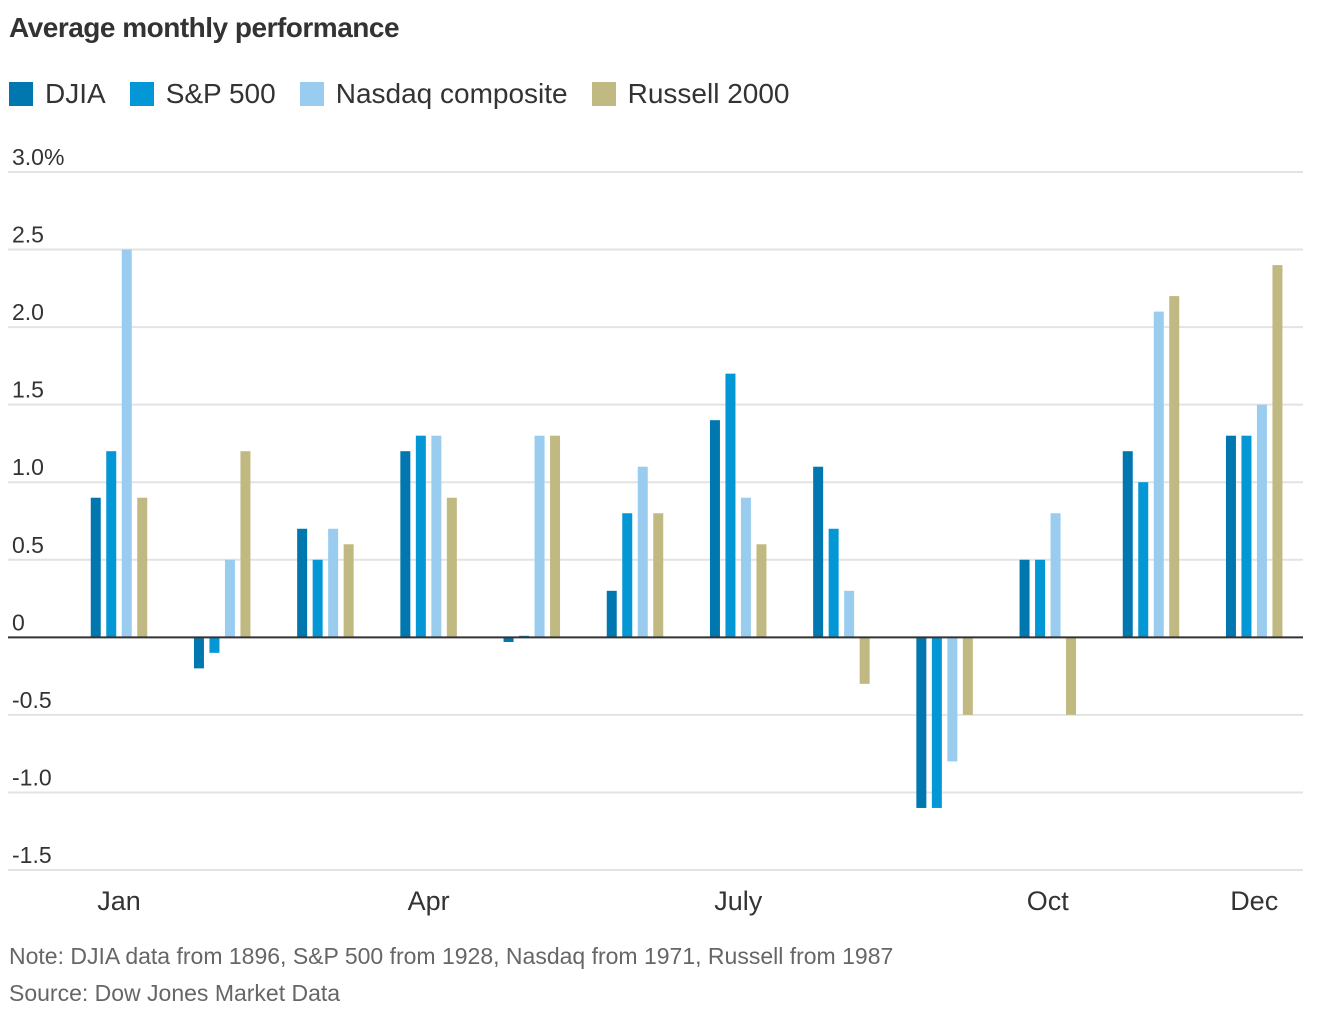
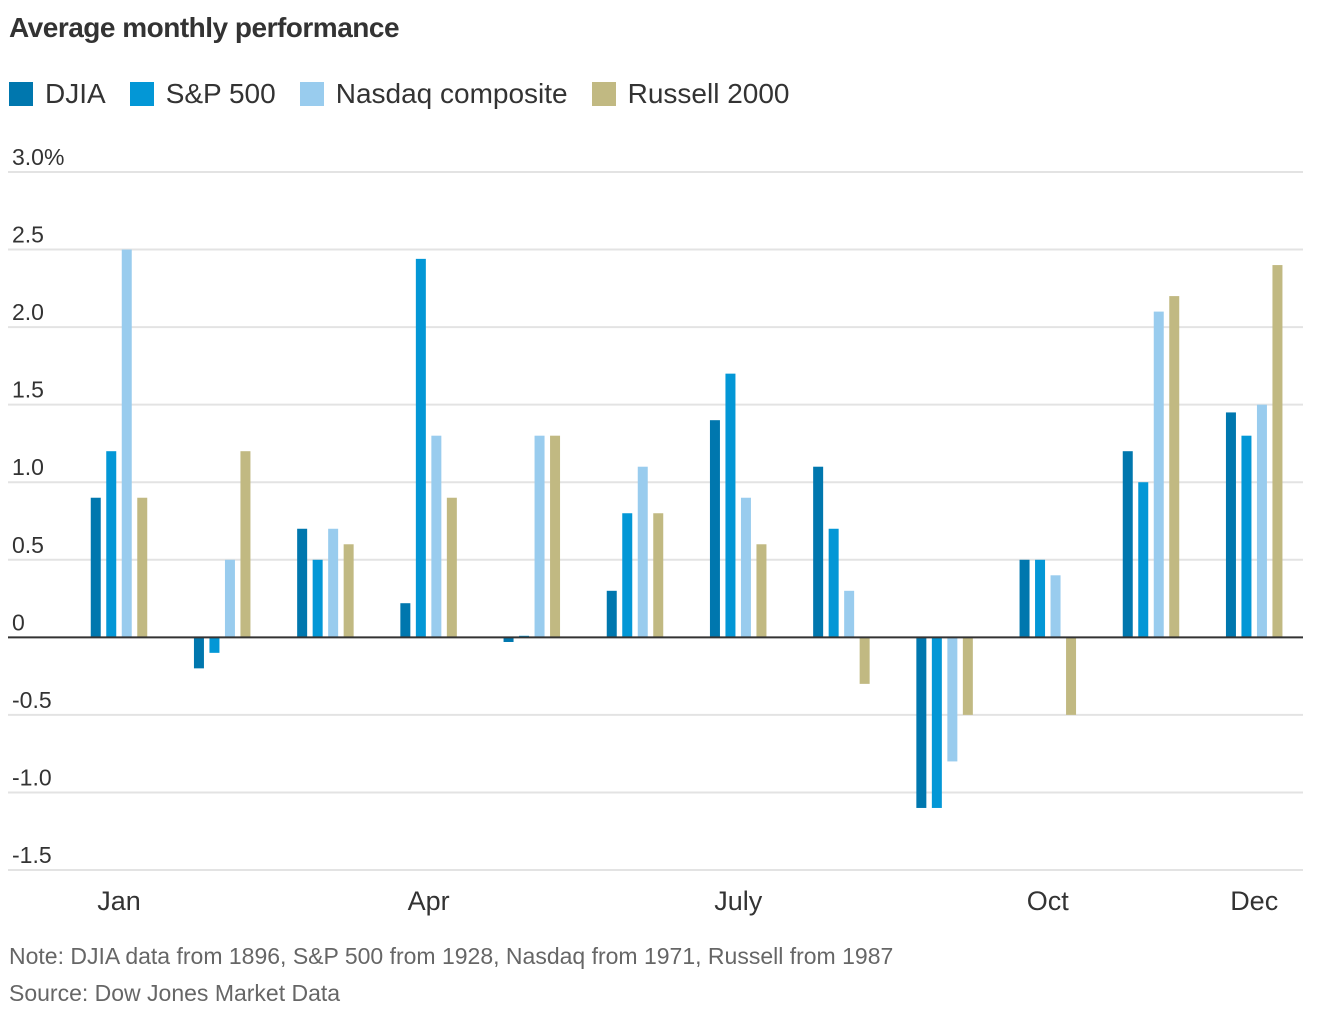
DJIA/Apr: 1.20% -> 0.22%
S&P 500/Apr: 1.30% -> 2.44%
Nasdaq composite/Oct: 0.8% -> 0.4%
DJIA/Dec: 1.30% -> 1.45%
